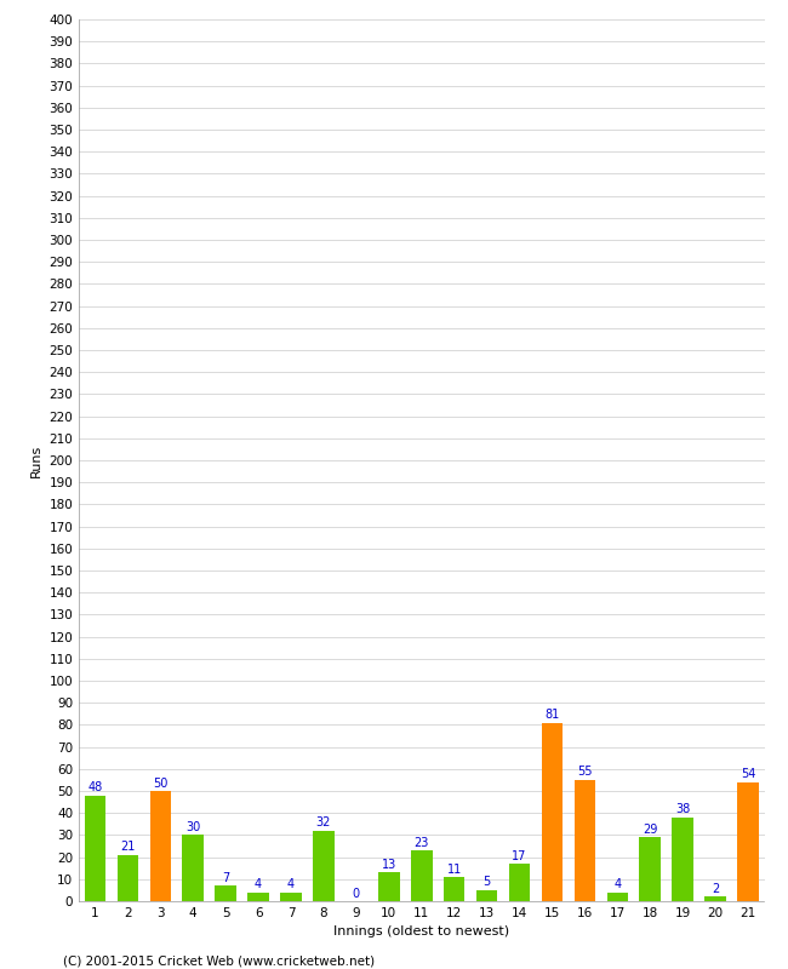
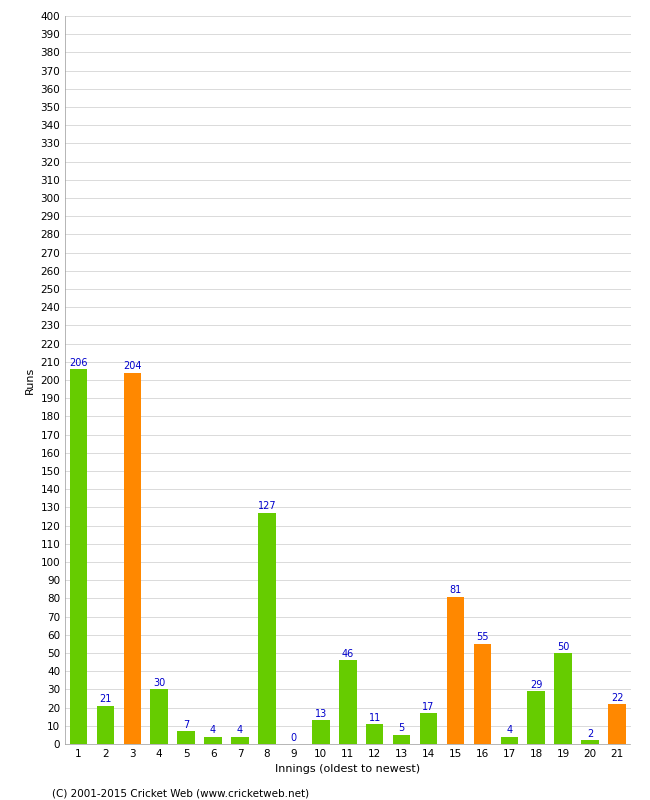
1: 48 -> 206
3: 50 -> 204
8: 32 -> 127
11: 23 -> 46
19: 38 -> 50
21: 54 -> 22
